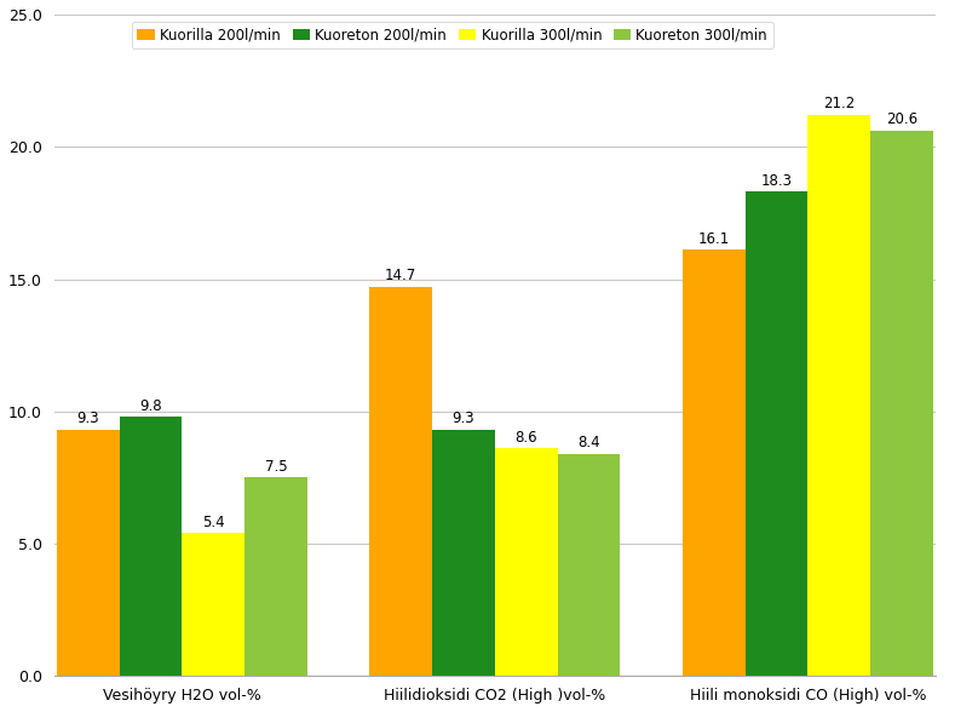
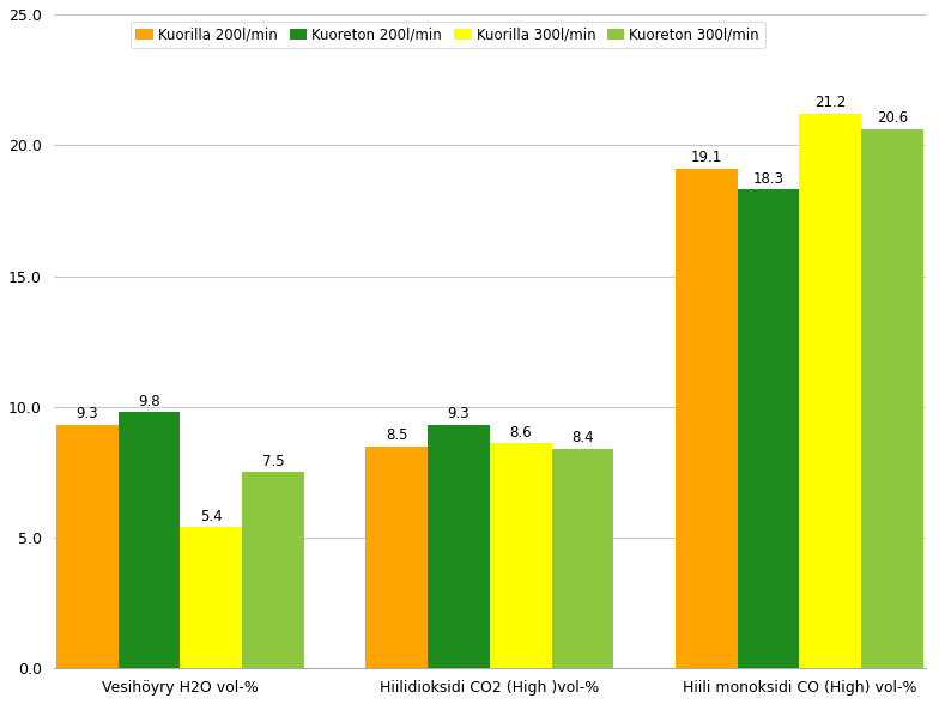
Kuorilla 200l/min/Hiilidioksidi CO2 (High )vol-%: 14.7 -> 8.5
Kuorilla 200l/min/Hiili monoksidi CO (High) vol-%: 16.1 -> 19.1
